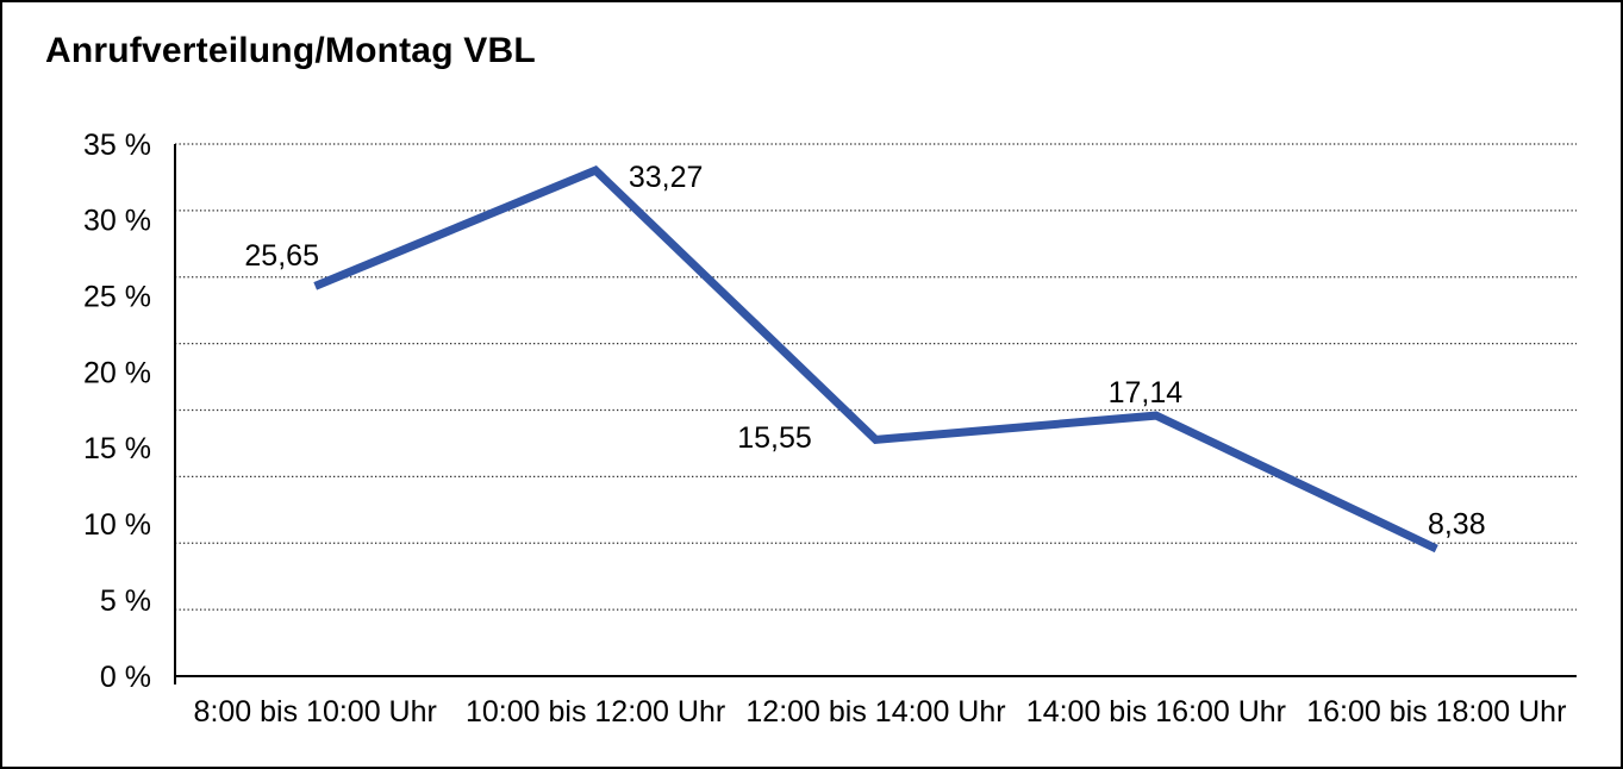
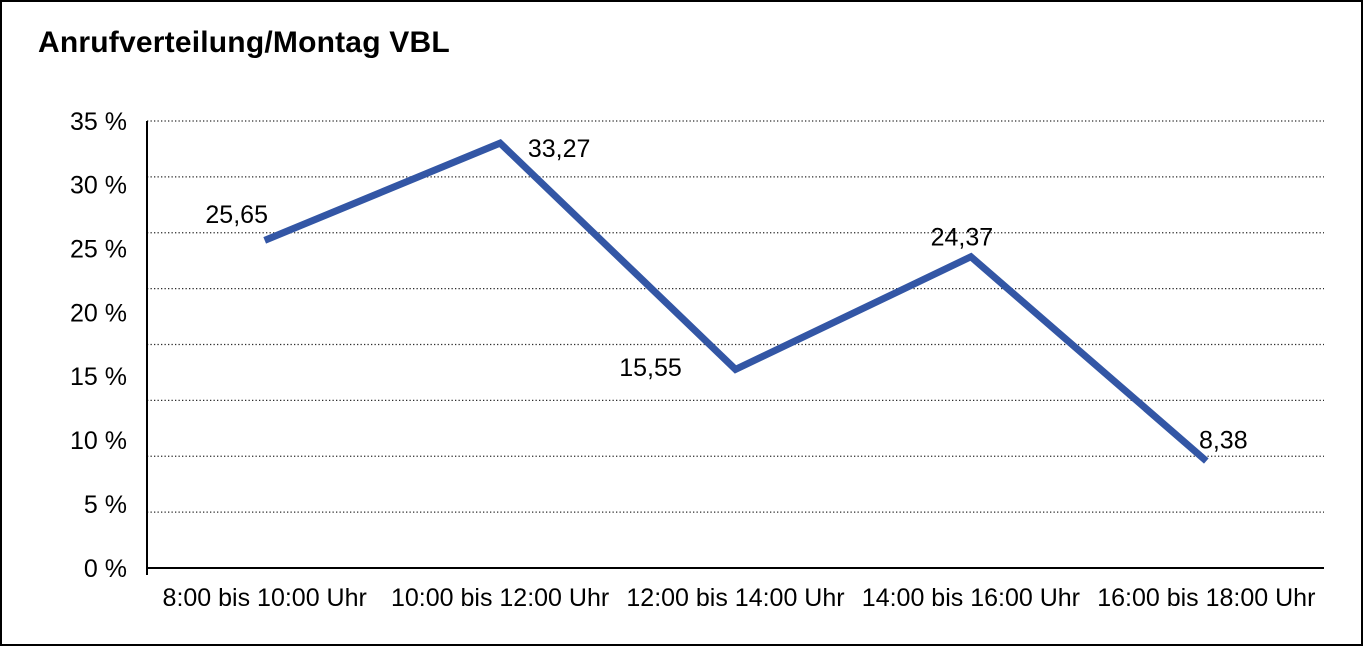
14:00 bis 16:00 Uhr: 17,14 -> 24,37
